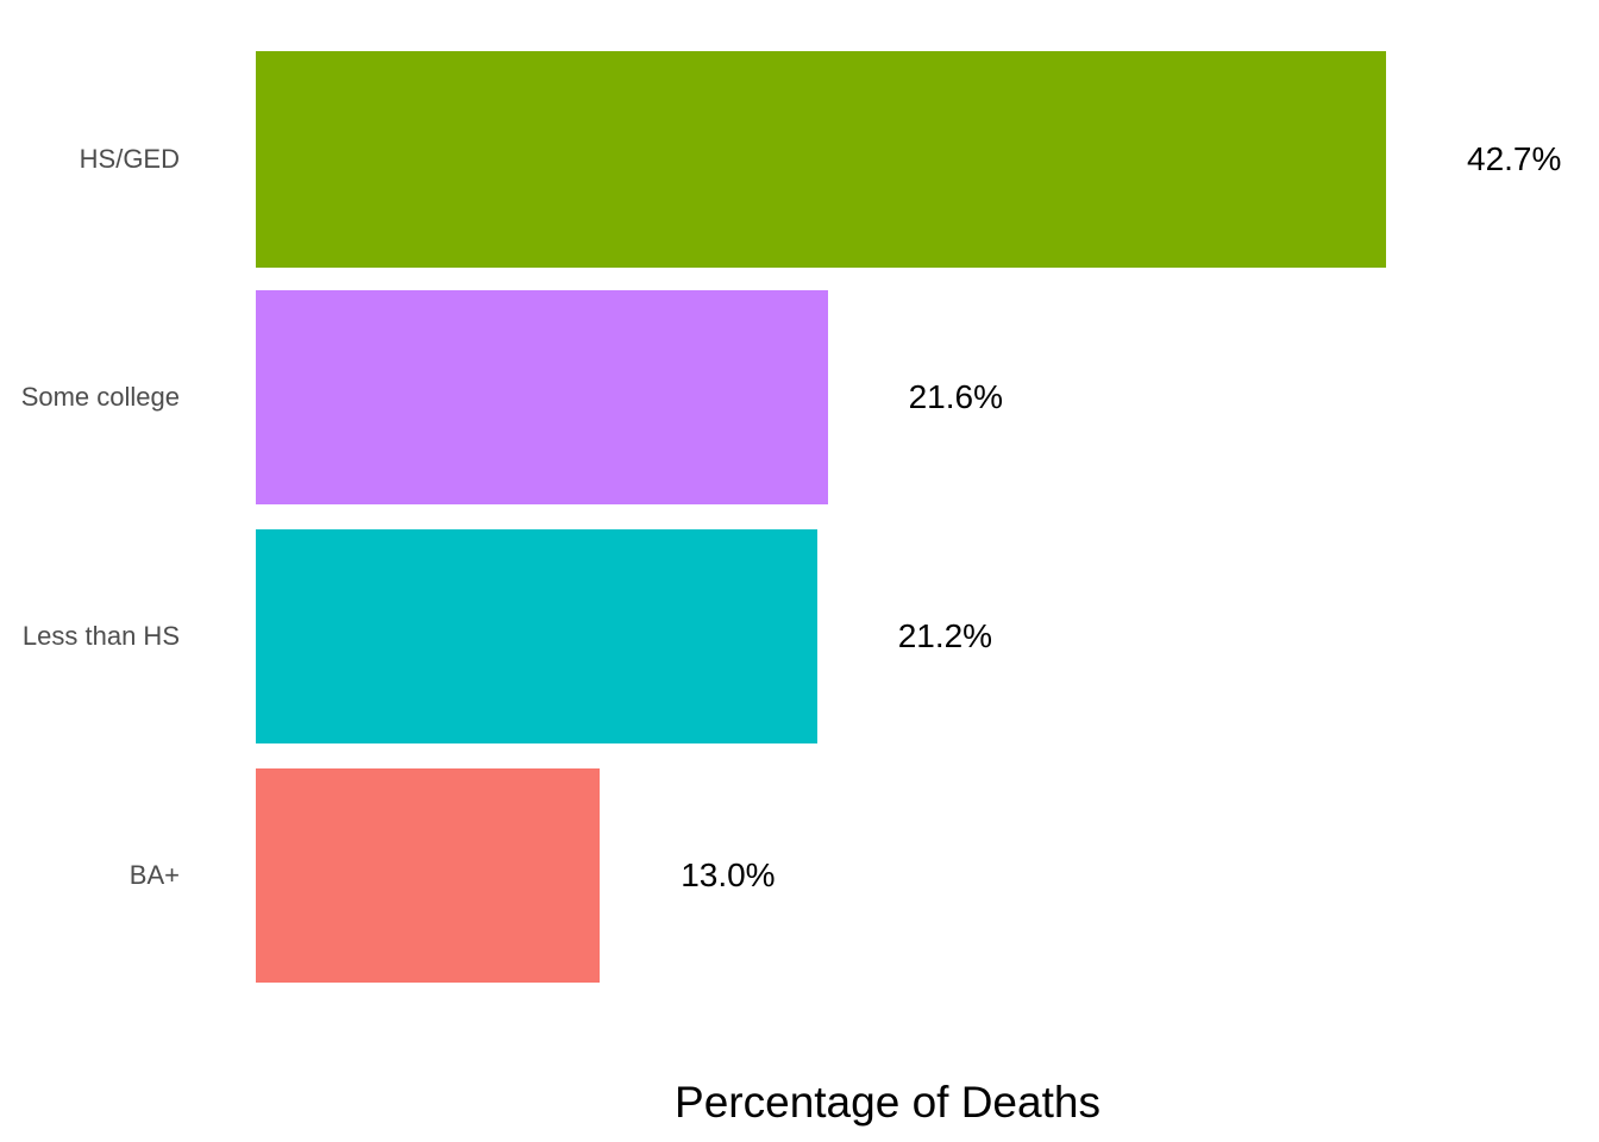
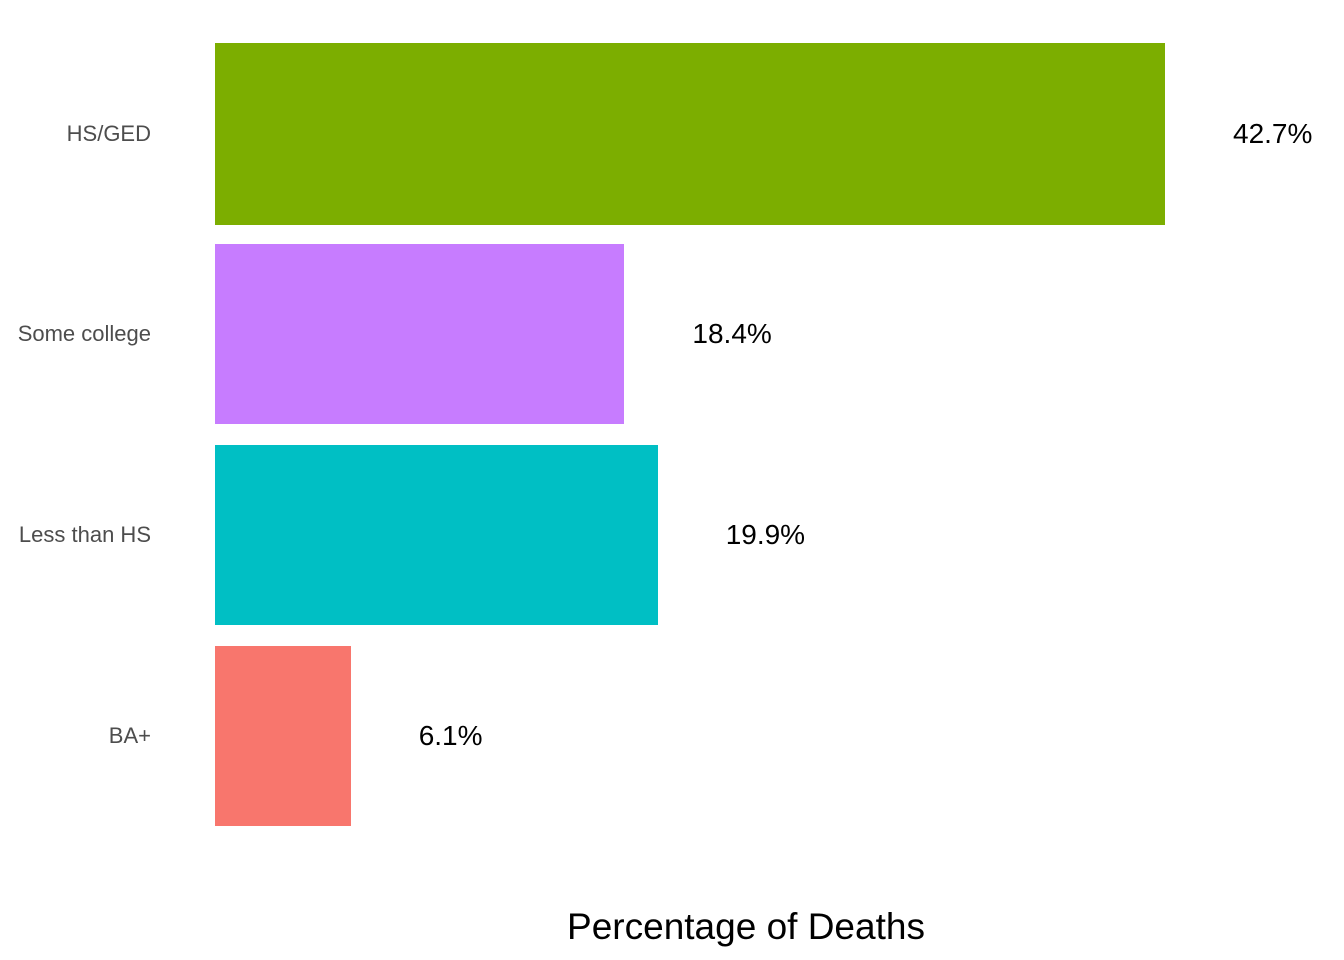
Some college: 21.6% -> 18.4%
Less than HS: 21.2% -> 19.9%
BA+: 13.0% -> 6.1%
